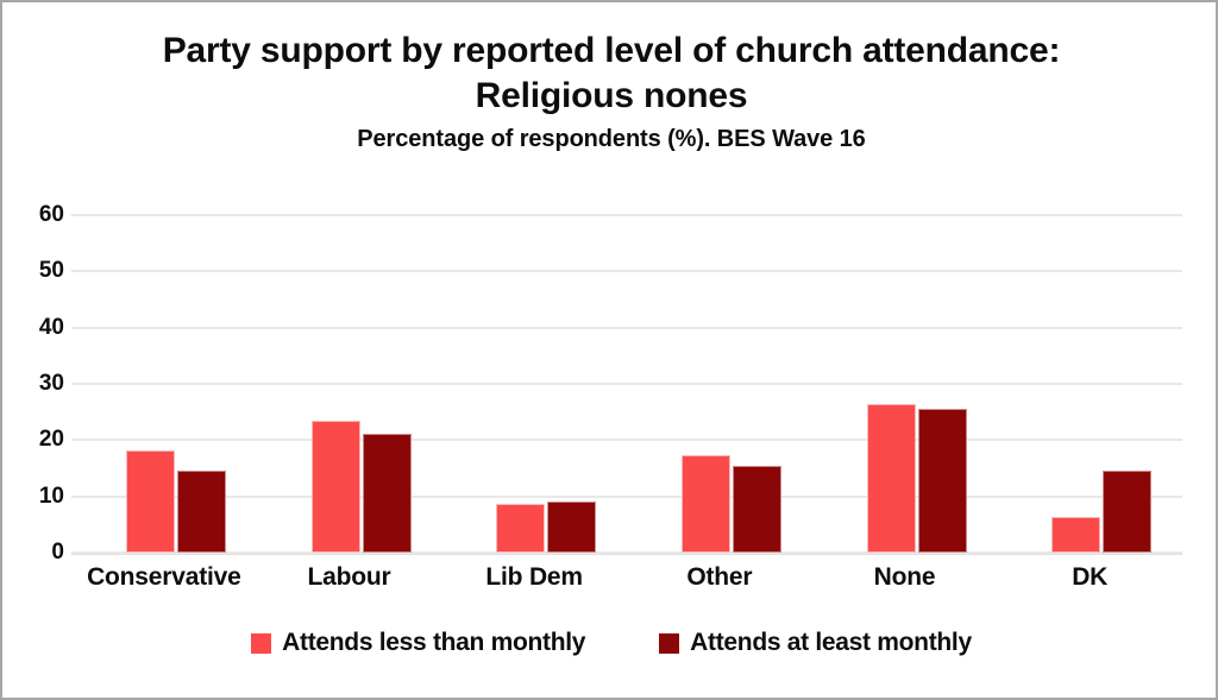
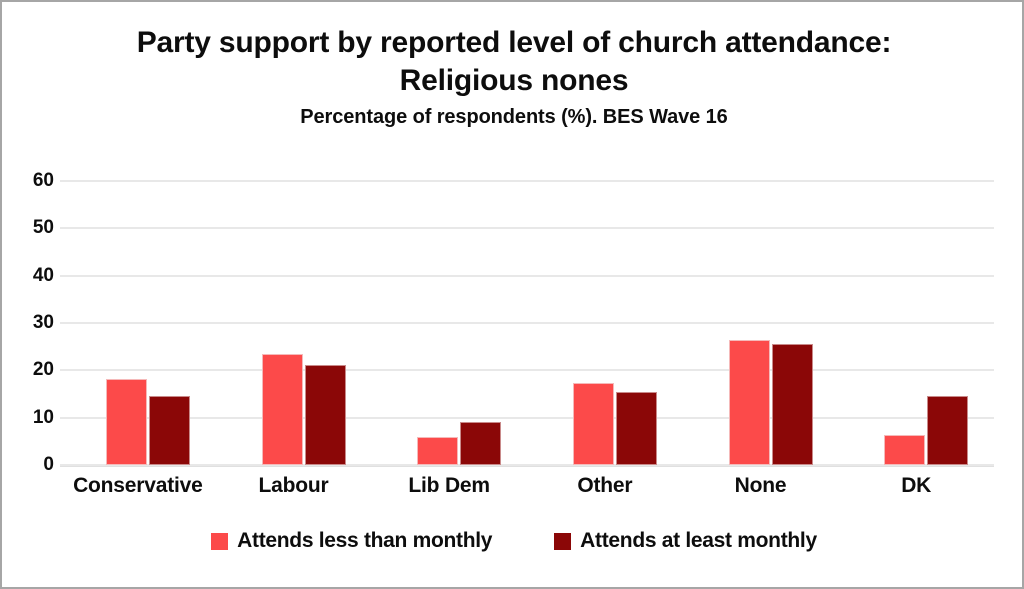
Attends less than monthly/Lib Dem: 9 -> 6
